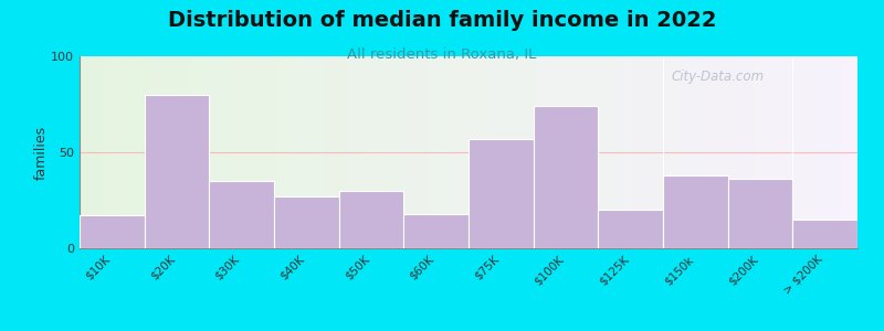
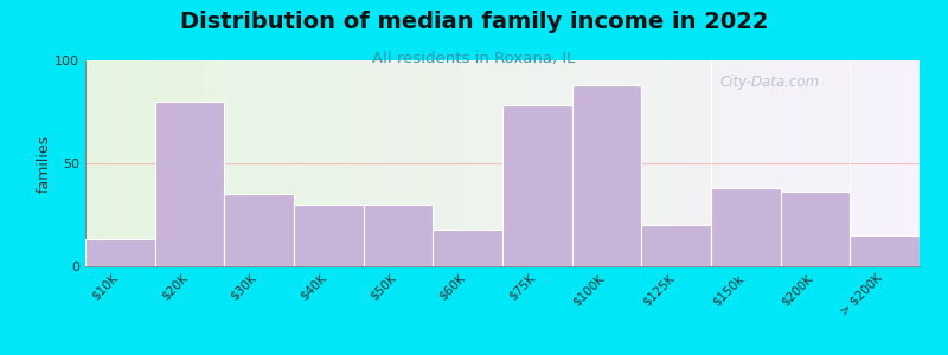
$10K: 17 -> 13
$40K: 27 -> 30
$75K: 57 -> 78
$100K: 74 -> 88
